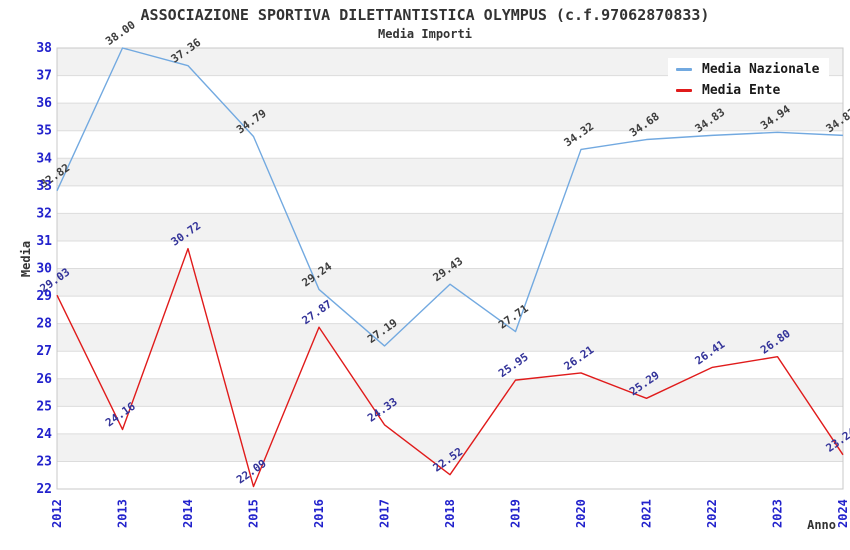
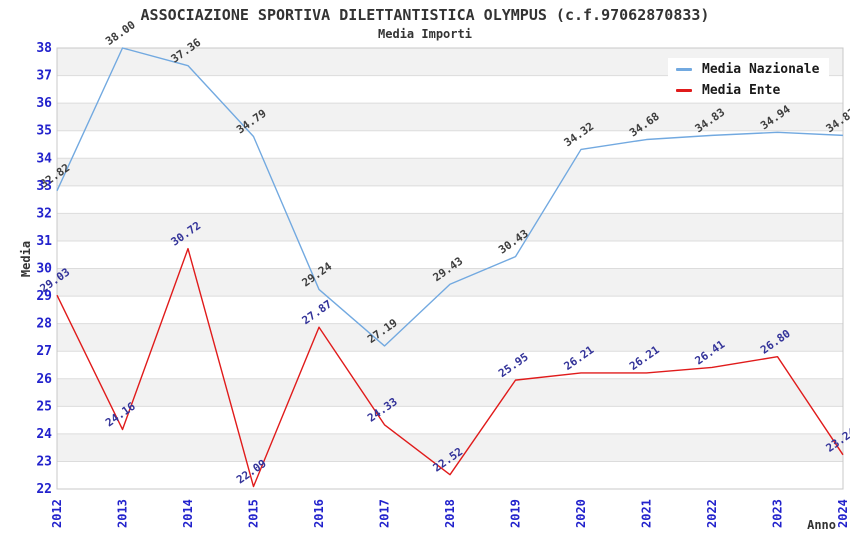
Media Nazionale/2019: 27.71 -> 30.43
Media Ente/2021: 25.29 -> 26.21
